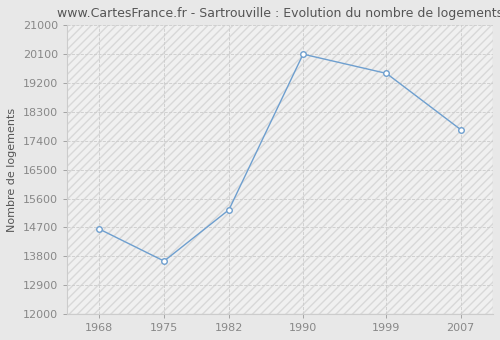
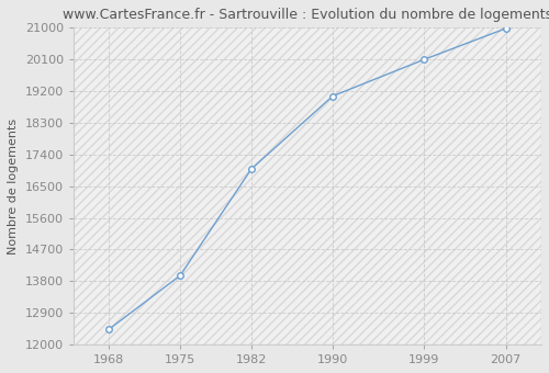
1968: 14650 -> 12430
1975: 13650 -> 13960
1982: 15250 -> 16990
1990: 20100 -> 19060
1999: 19500 -> 20100
2007: 17750 -> 20980
